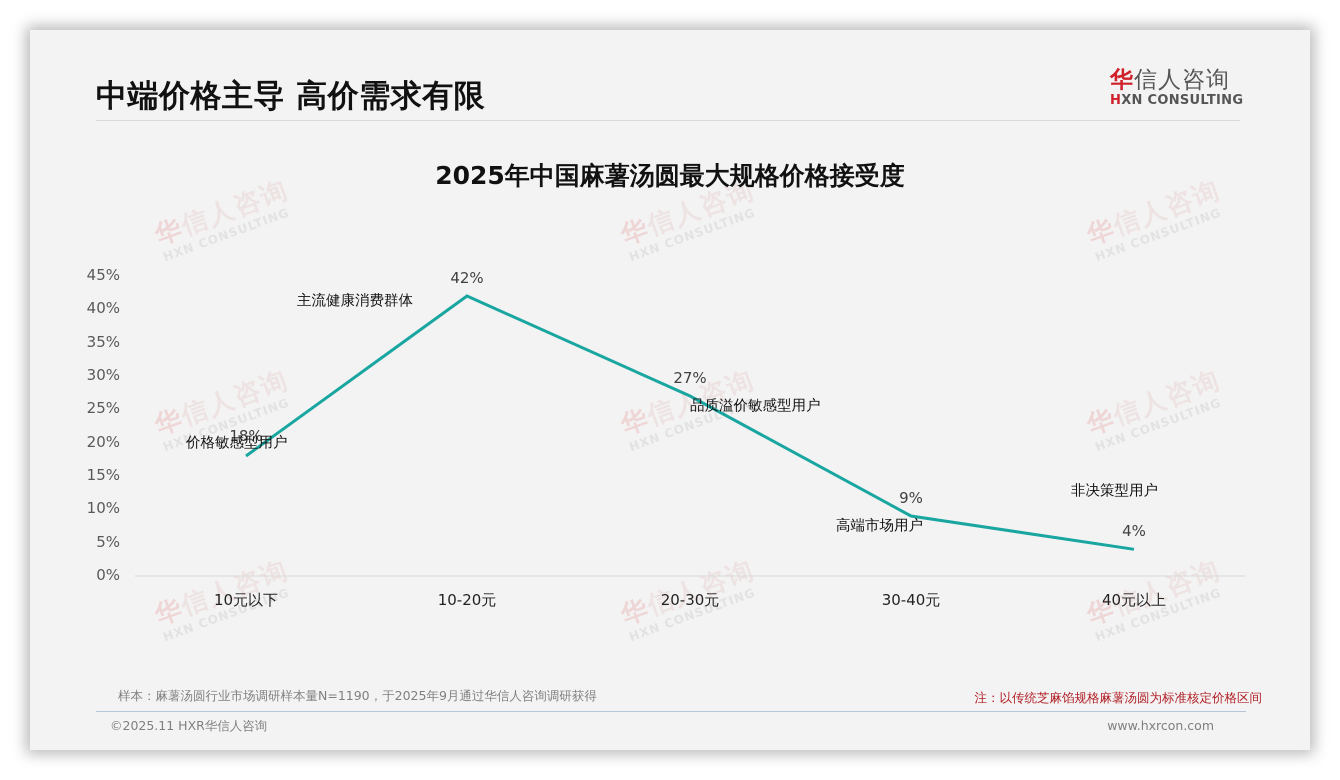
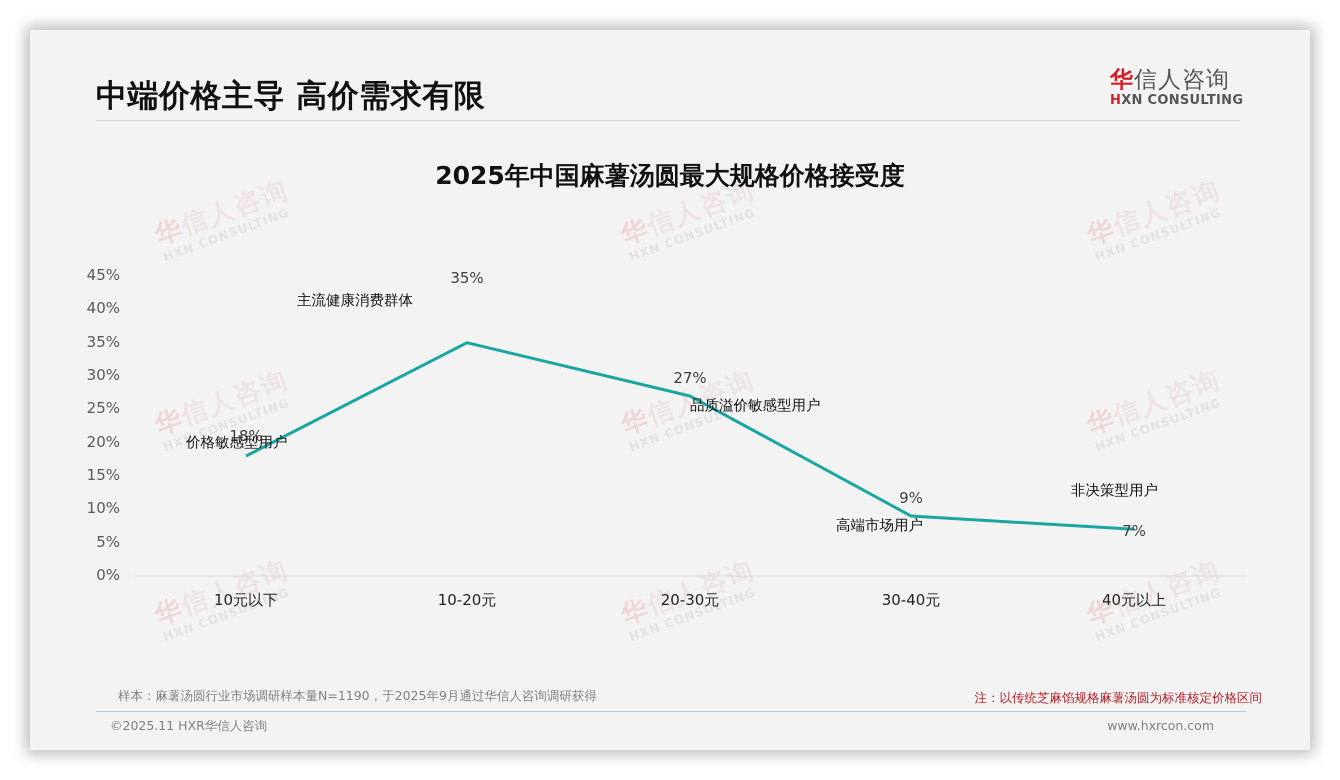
10-20元: 42% -> 35%
40元以上: 4% -> 7%
